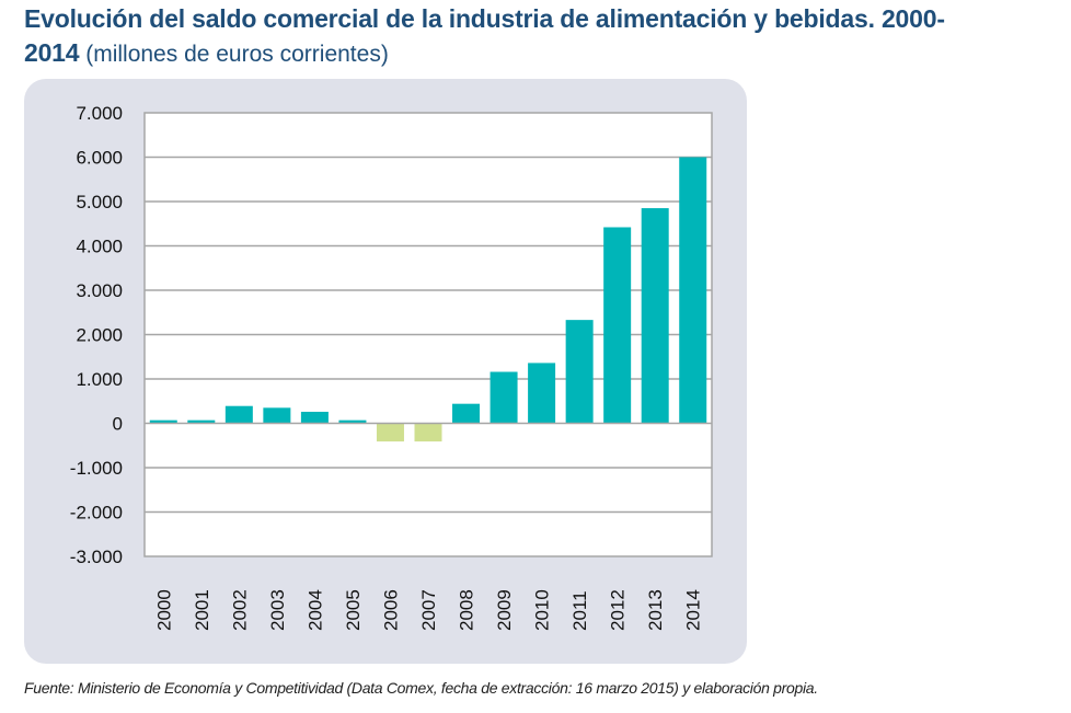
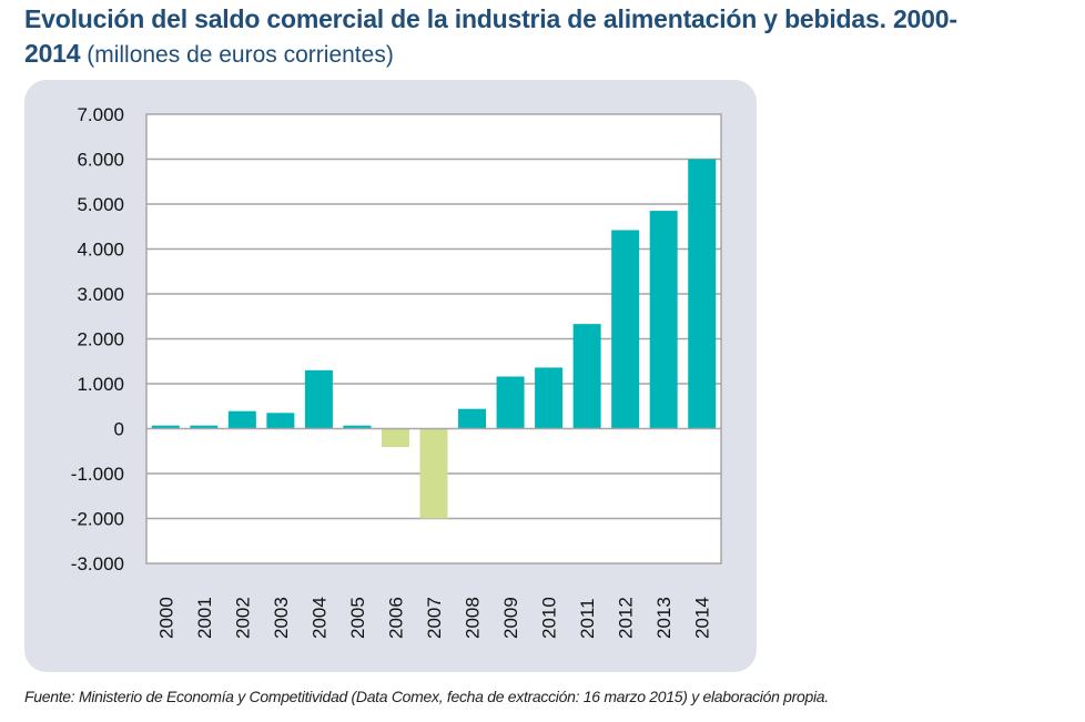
2004: 300 -> 1300
2007: -400 -> -2000
